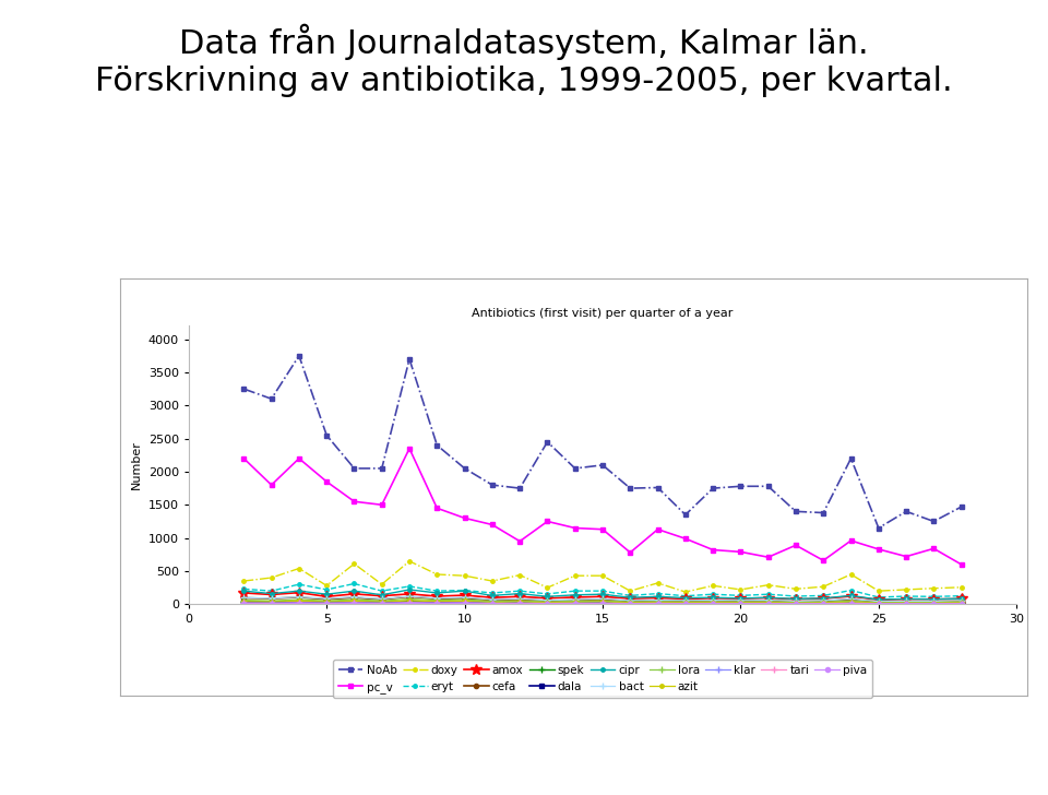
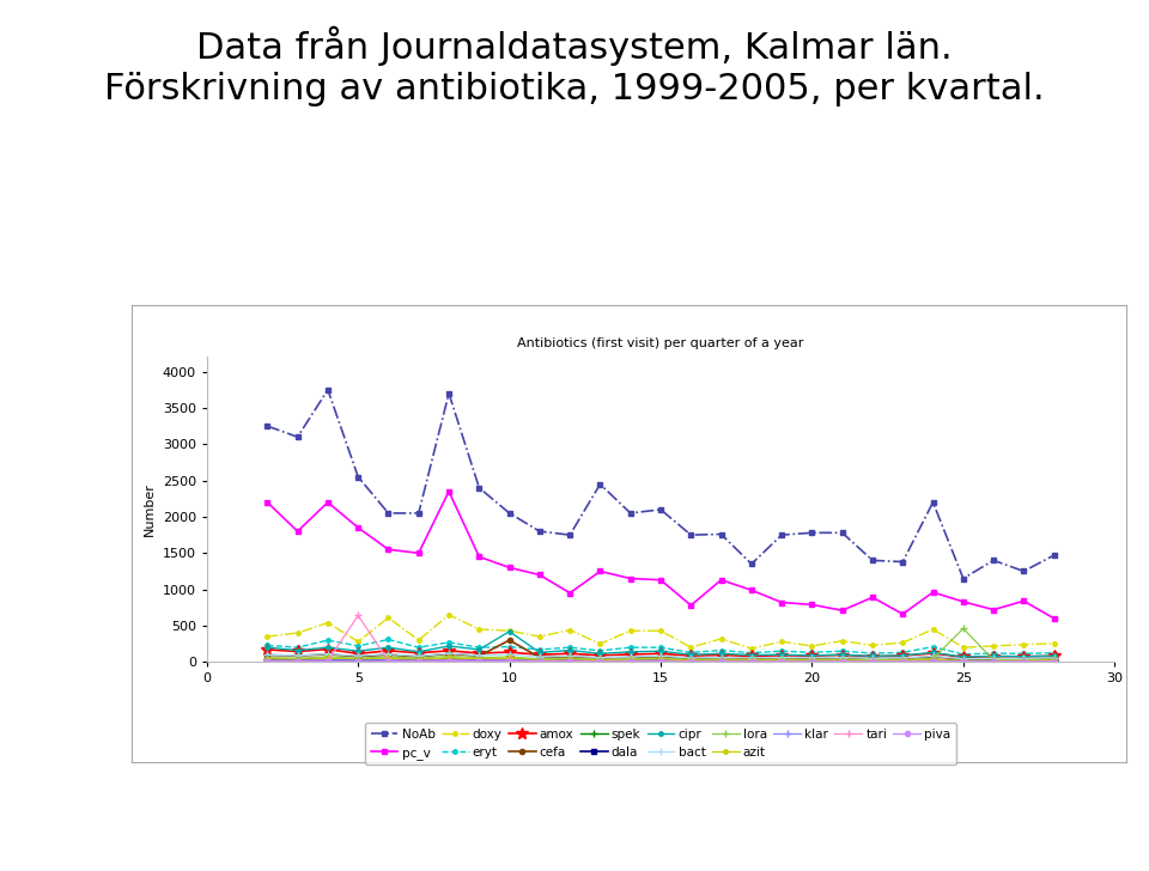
tari/5: 10 -> 640
cefa/10: 90 -> 300
cipr/10: 200 -> 420
lora/25: 20 -> 460
